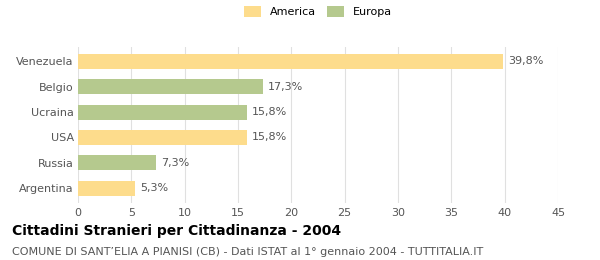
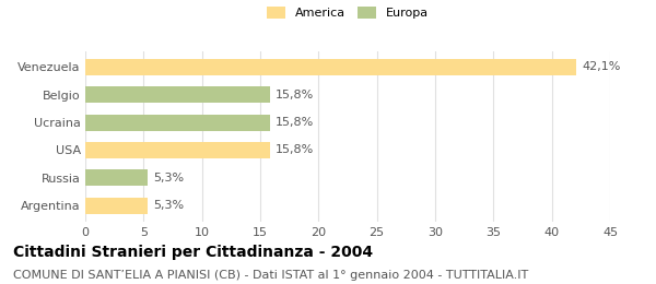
Venezuela: 39,8% -> 42,1%
Belgio: 17,3% -> 15,8%
Russia: 7,3% -> 5,3%
